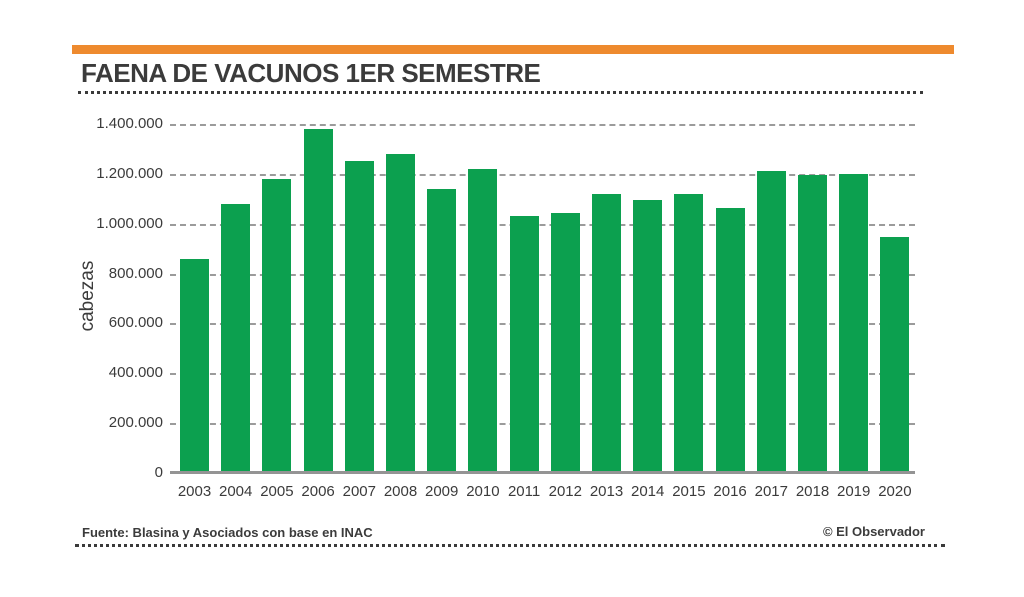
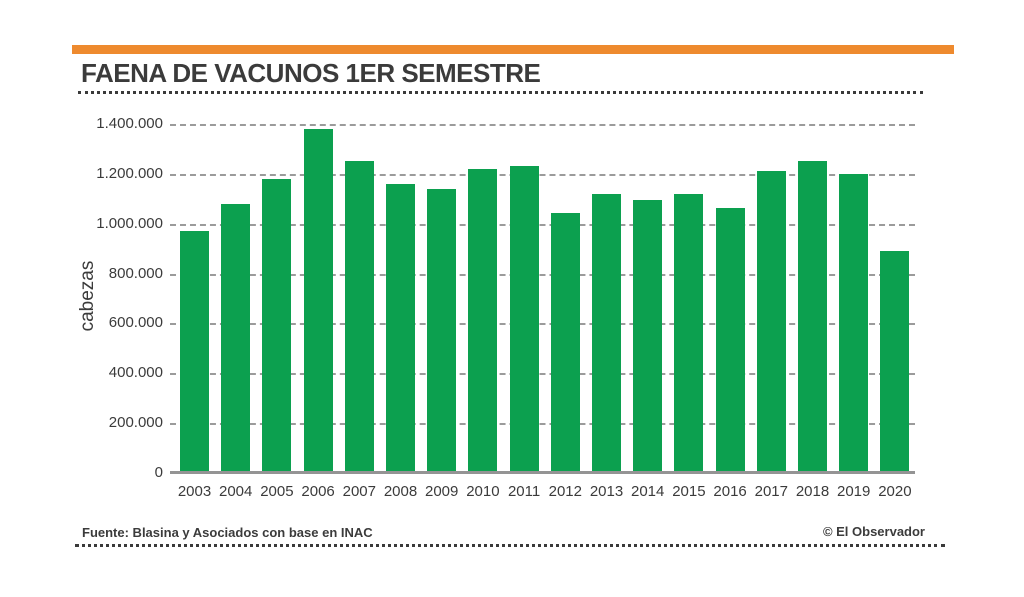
2003: 860000 -> 970000
2008: 1280000 -> 1160000
2011: 1030000 -> 1230000
2018: 1200000 -> 1250000
2020: 940000 -> 890000
